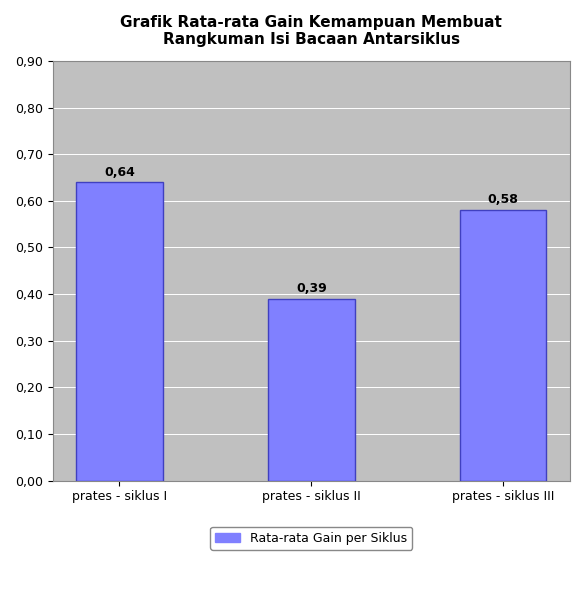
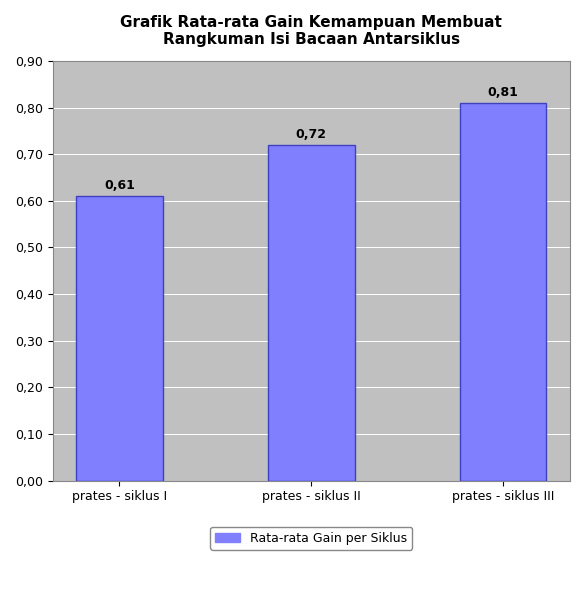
prates - siklus I: 0,64 -> 0,61
prates - siklus II: 0,39 -> 0,72
prates - siklus III: 0,58 -> 0,81
